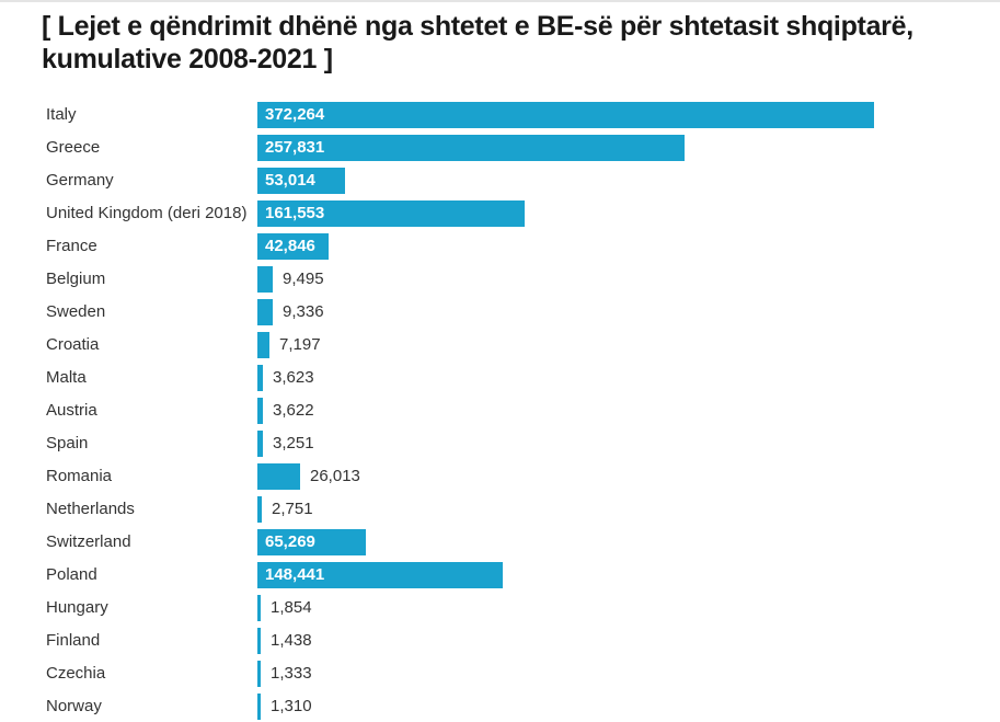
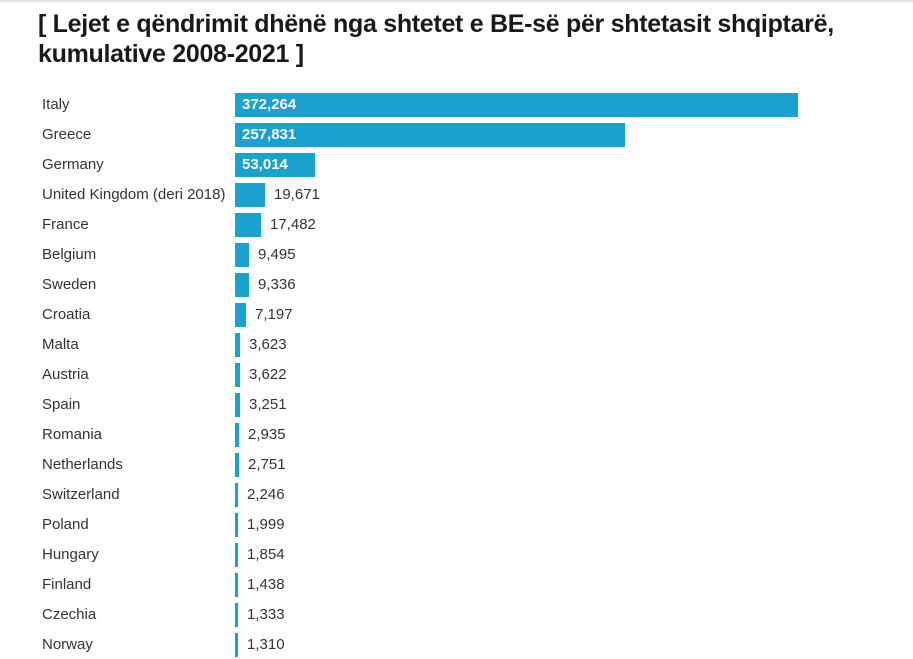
United Kingdom (deri 2018): 161,553 -> 19,671
France: 42,846 -> 17,482
Romania: 26,013 -> 2,935
Switzerland: 65,269 -> 2,246
Poland: 148,441 -> 1,999
